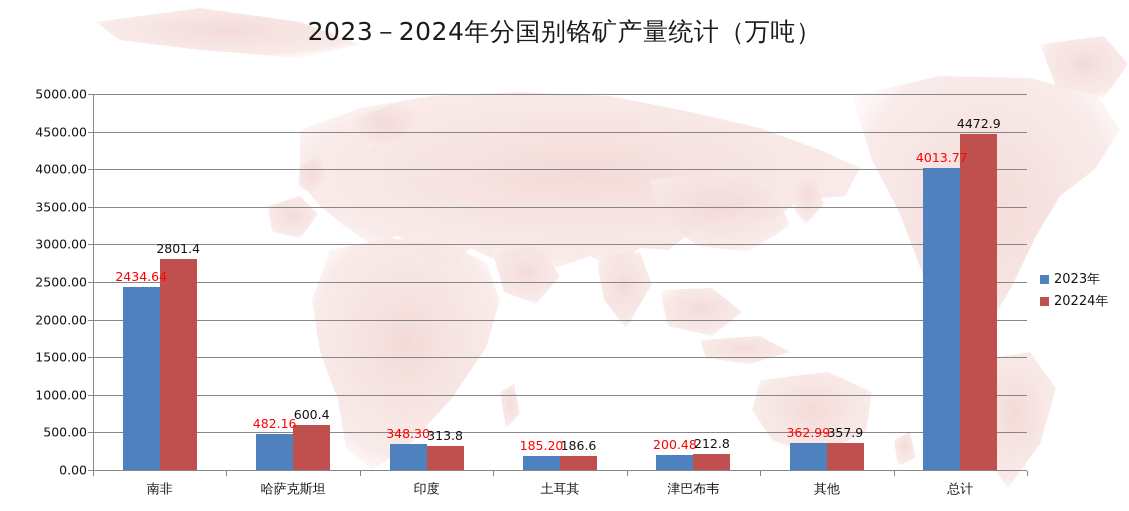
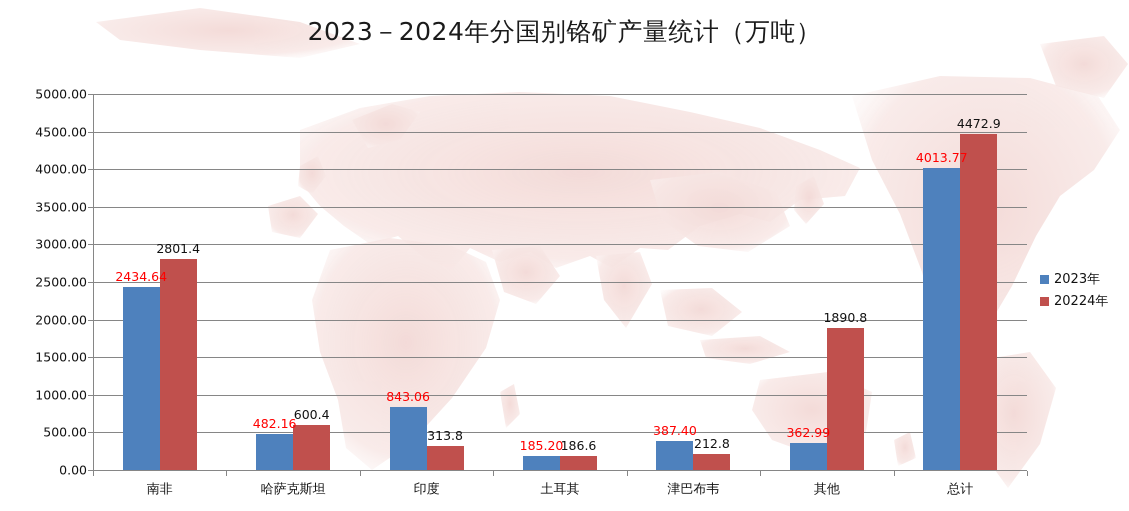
2023年/印度: 348.30 -> 843.06
2023年/津巴布韦: 200.48 -> 387.40
20224年/其他: 357.9 -> 1890.8
